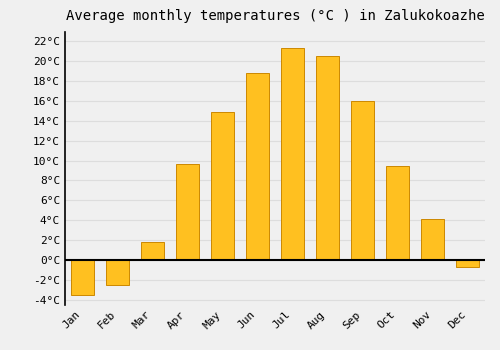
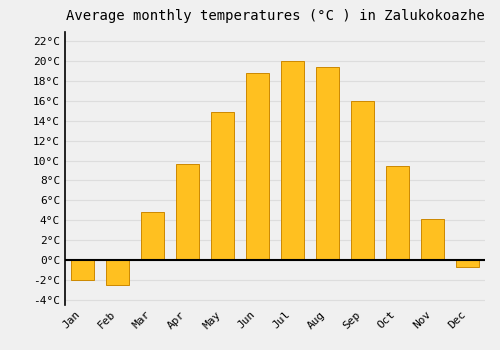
Jan: -3.5°C -> -2.0°C
Mar: 1.8°C -> 4.8°C
Jul: 21.3°C -> 20.0°C
Aug: 20.5°C -> 19.4°C
